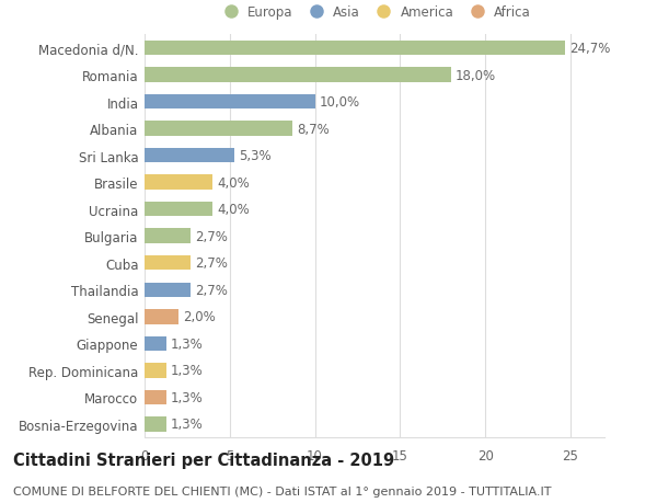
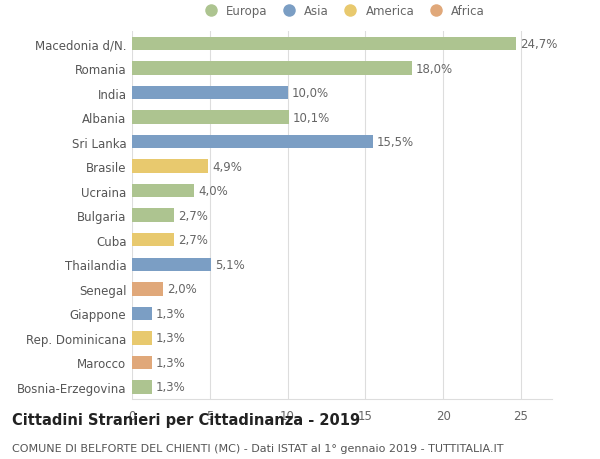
Albania: 8,7% -> 10,1%
Sri Lanka: 5,3% -> 15,5%
Brasile: 4,0% -> 4,9%
Thailandia: 2,7% -> 5,1%
